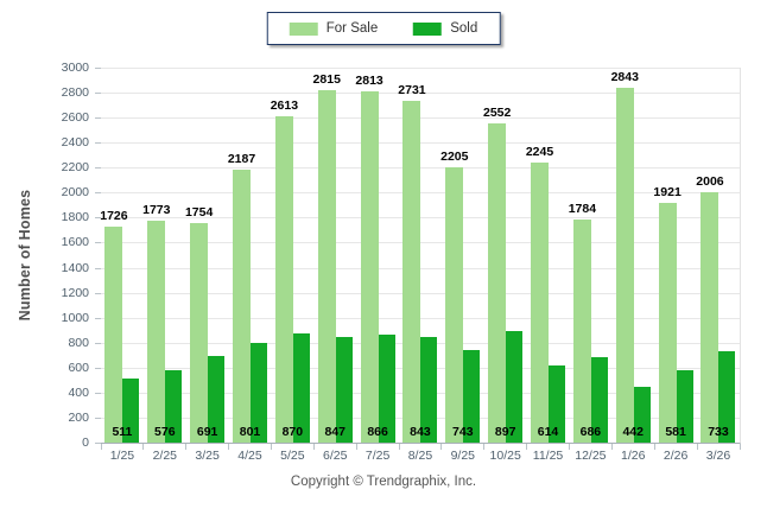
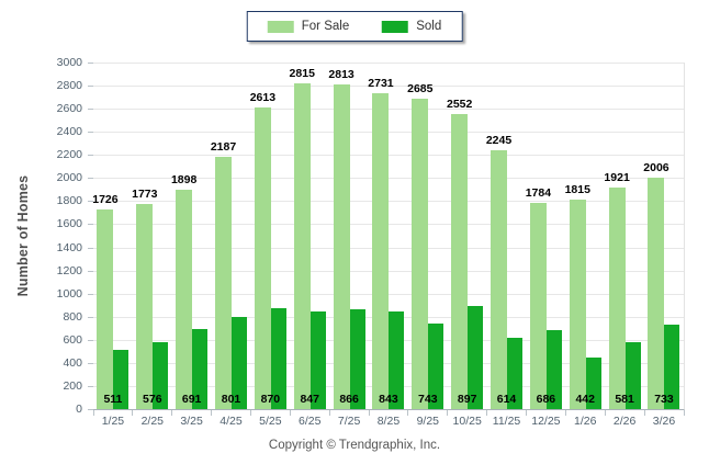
For Sale/3/25: 1754 -> 1898
For Sale/9/25: 2205 -> 2685
For Sale/1/26: 2843 -> 1815
